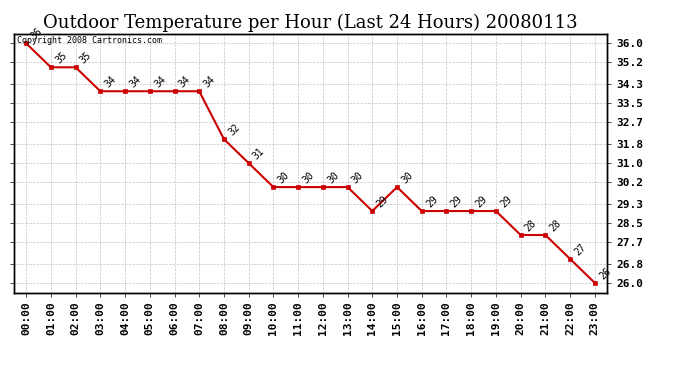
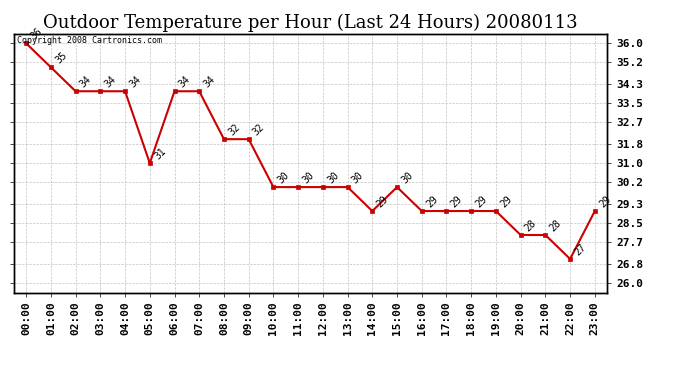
02:00: 35 -> 34
05:00: 34 -> 31
09:00: 31 -> 32
23:00: 26 -> 29
